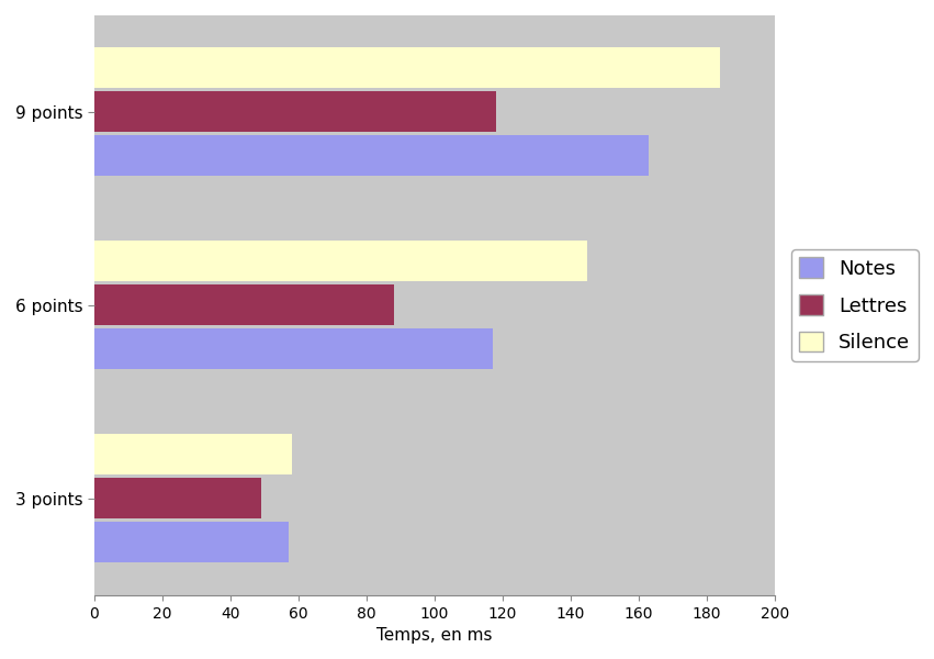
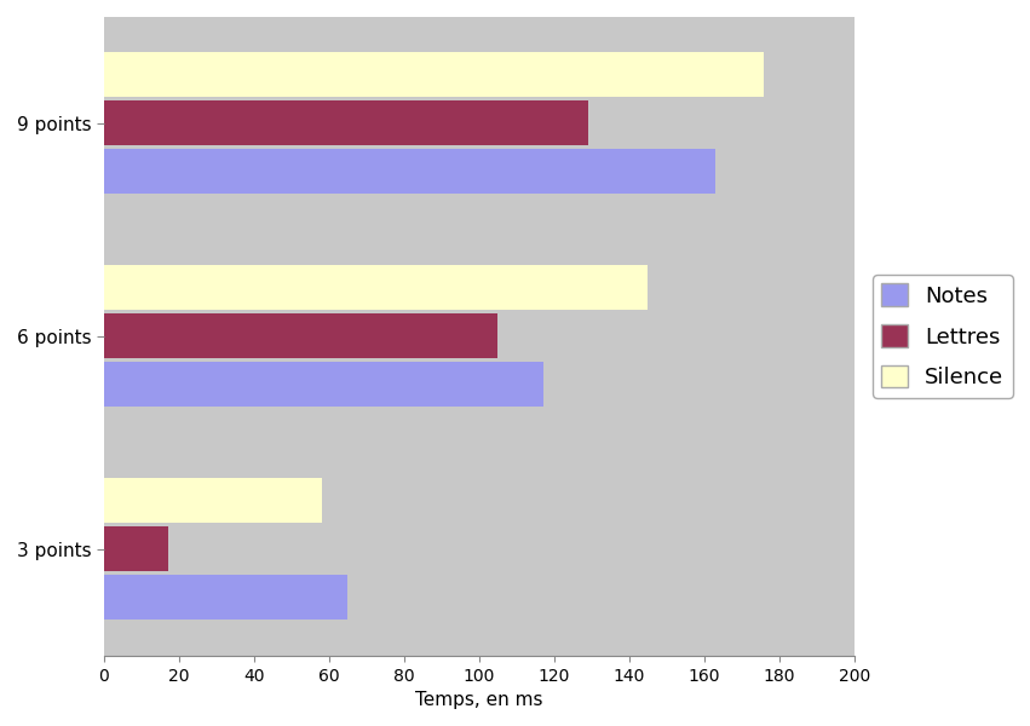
Silence/9 points: 184 -> 176
Lettres/9 points: 118 -> 129
Lettres/6 points: 88 -> 105
Lettres/3 points: 49 -> 17
Notes/3 points: 57 -> 65
